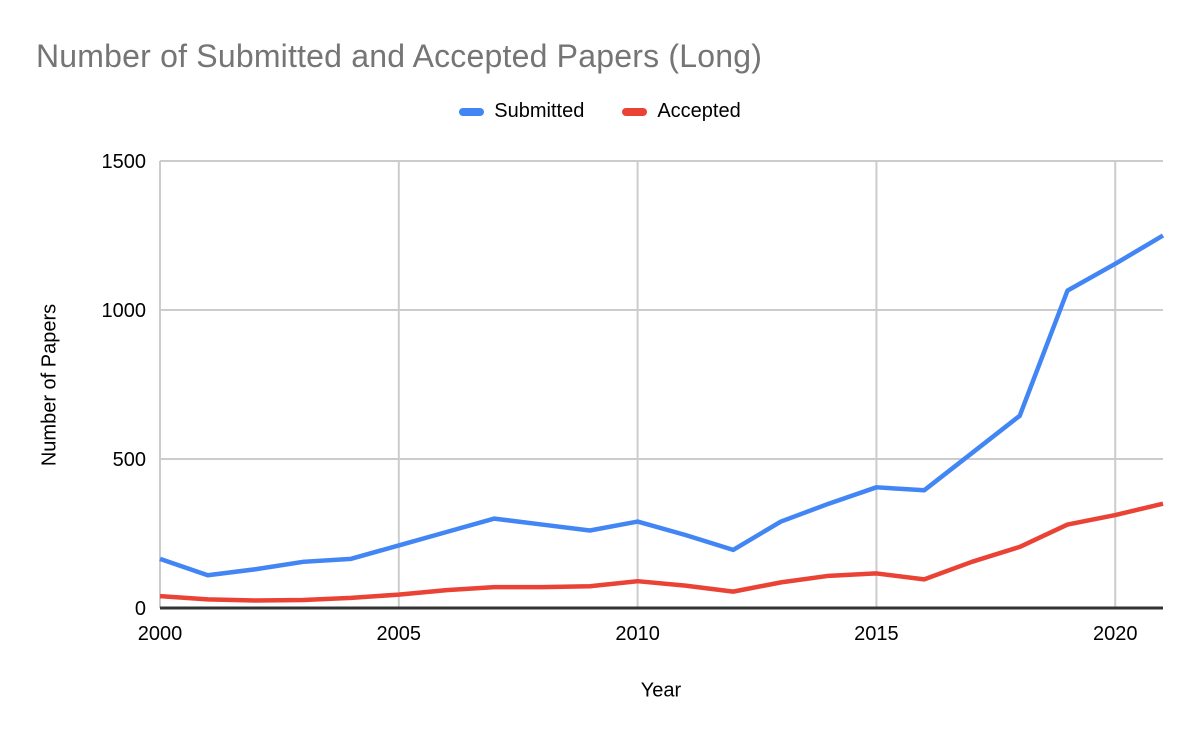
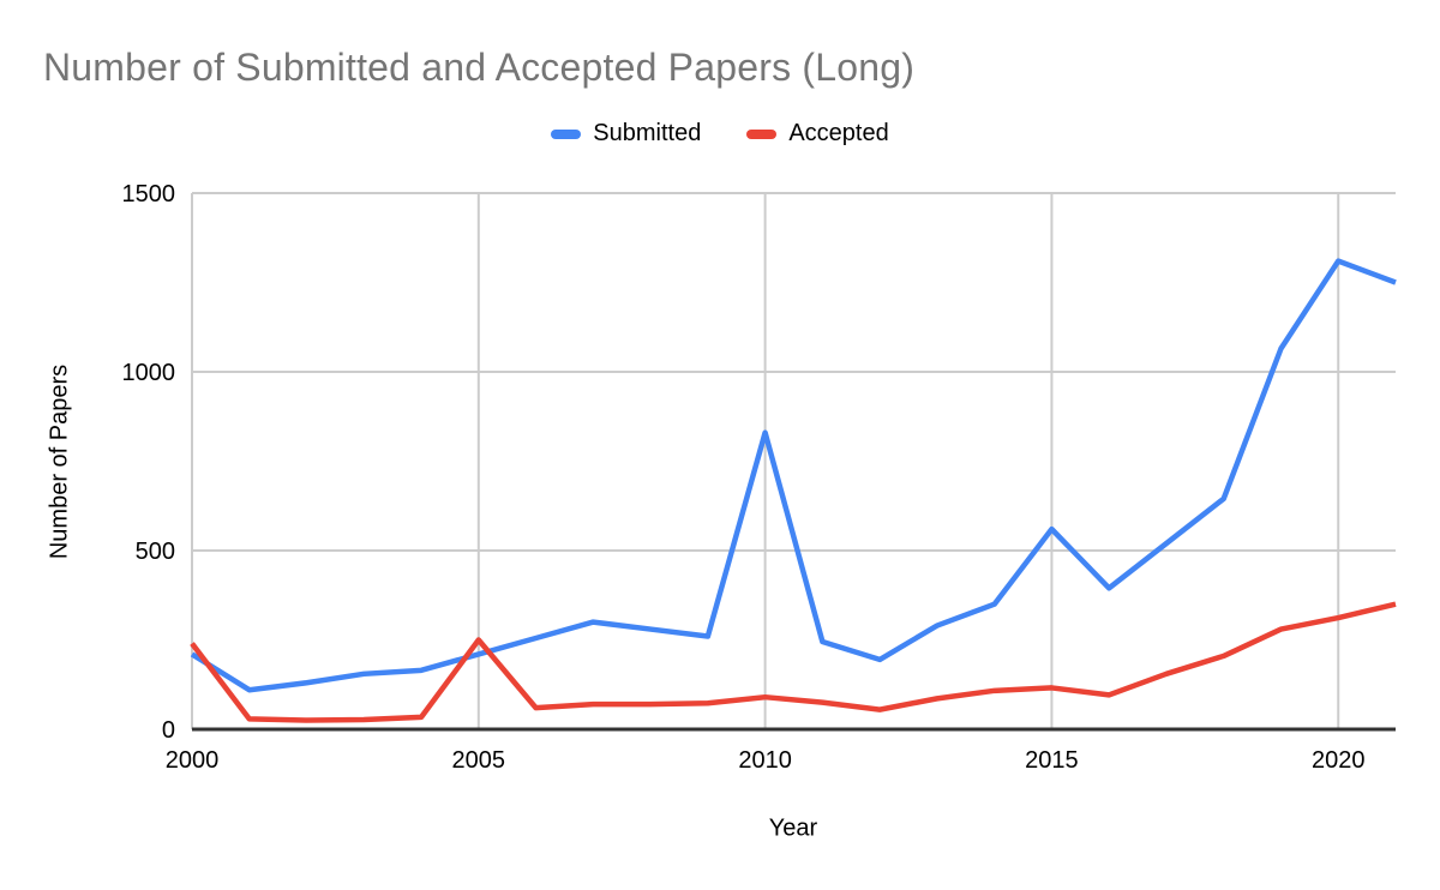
Submitted/2000: 160 -> 210
Accepted/2000: 40 -> 240
Accepted/2005: 40 -> 250
Submitted/2010: 290 -> 830
Submitted/2015: 400 -> 560
Submitted/2020: 1160 -> 1310
